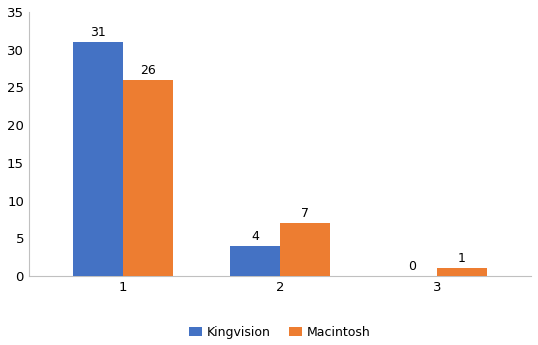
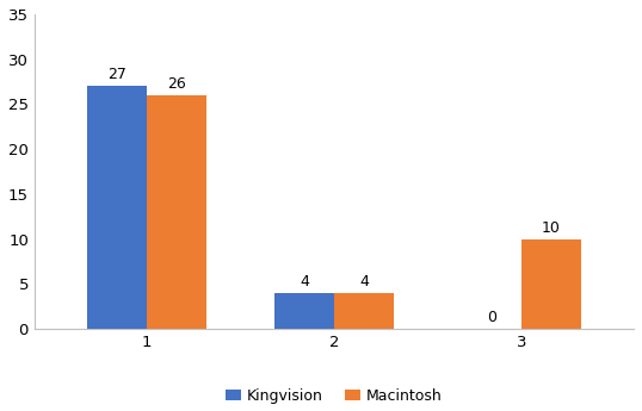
Kingvision/1: 31 -> 27
Macintosh/2: 7 -> 4
Macintosh/3: 1 -> 10
